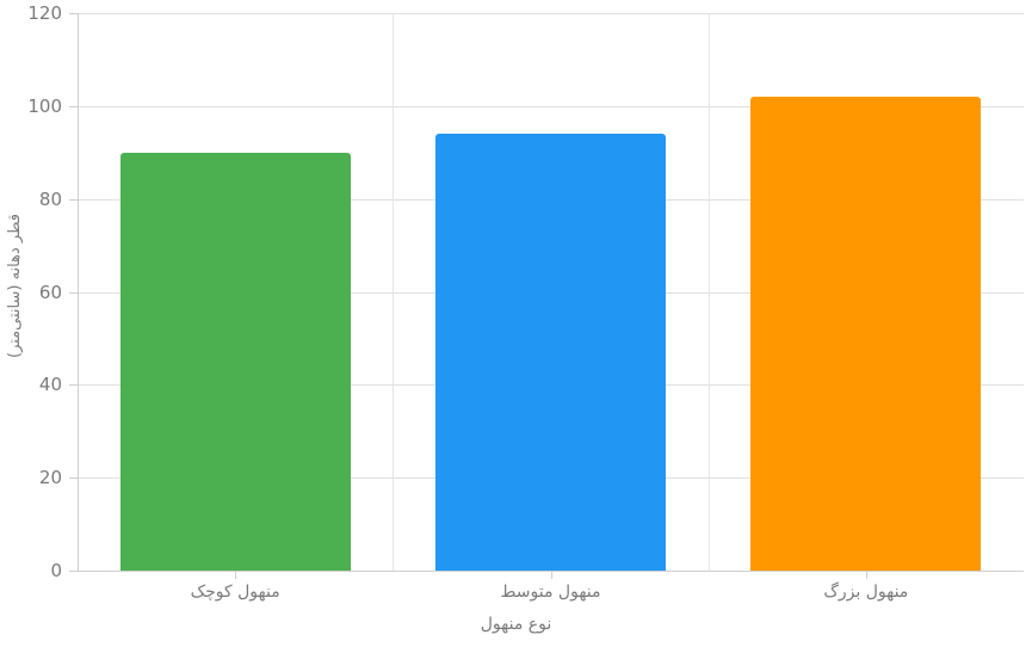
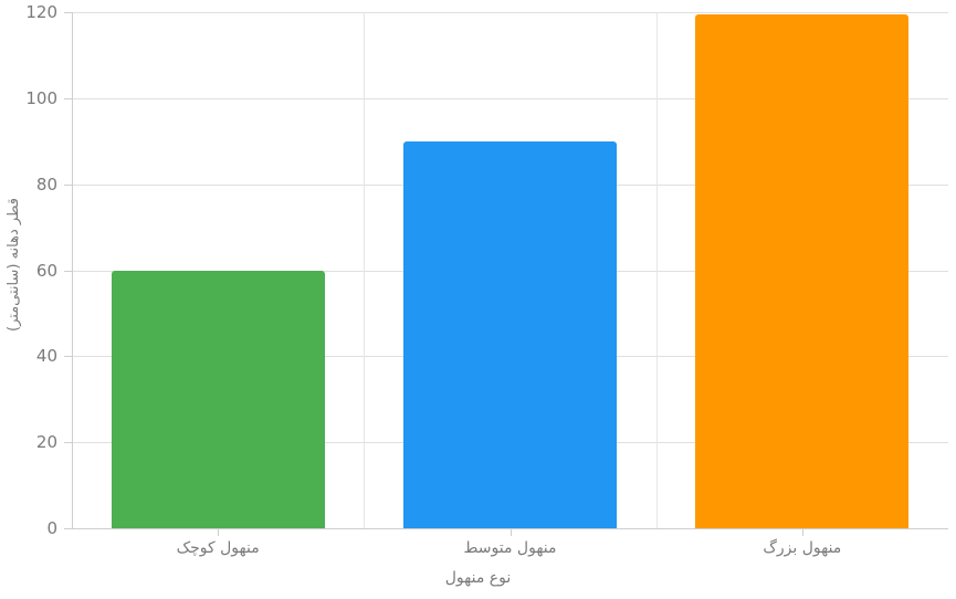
منهول کوچک: 90 -> 60
منهول متوسط: 94 -> 90
منهول بزرگ: 102 -> 120
